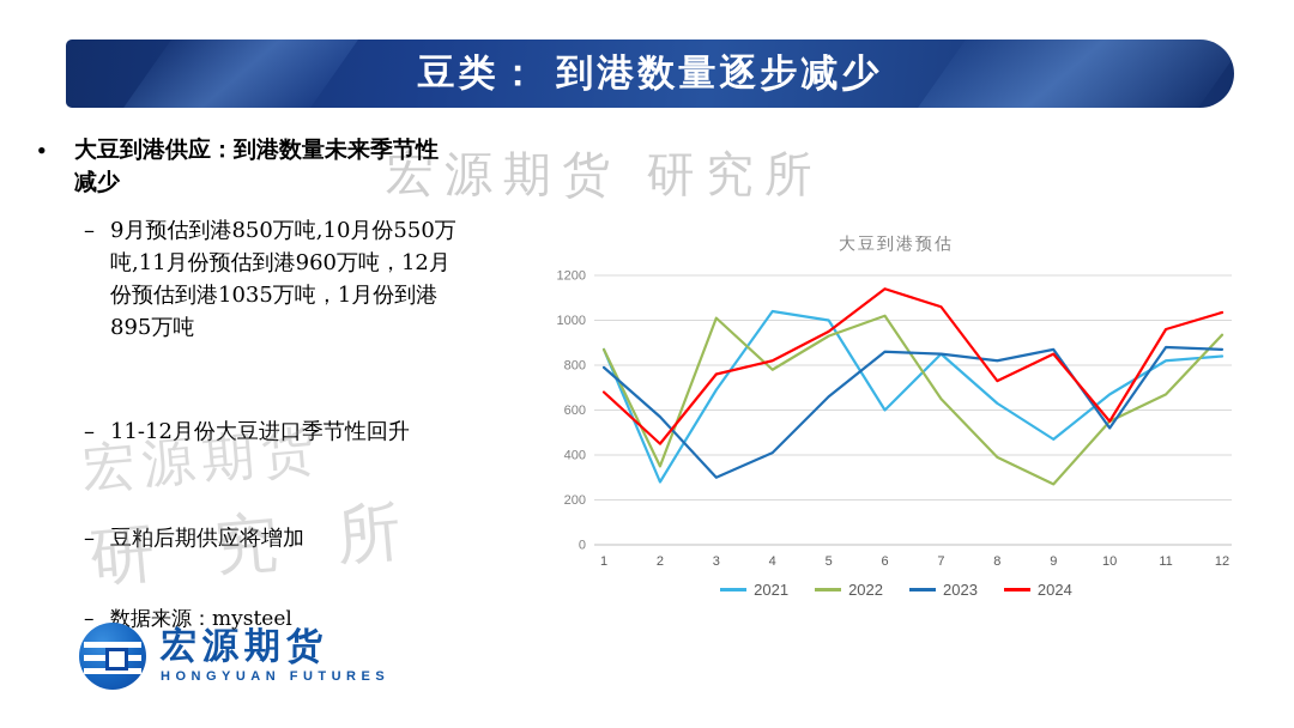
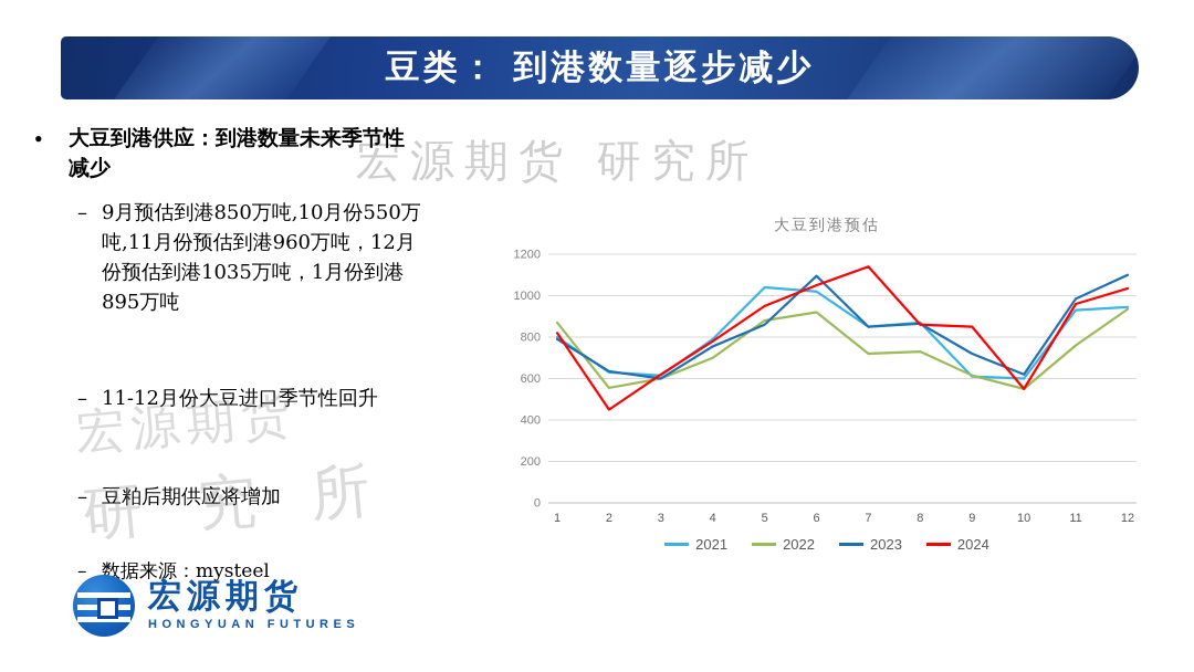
2021/1: 870 -> 800
2024/1: 680 -> 820
2021/2: 280 -> 630
2022/2: 350 -> 560
2023/2: 570 -> 640
2021/3: 690 -> 620
2022/3: 1010 -> 600
2023/3: 300 -> 600
2024/3: 760 -> 620
2021/4: 1040 -> 790
2022/4: 780 -> 700
2023/4: 410 -> 760
2024/4: 820 -> 780
2021/5: 1000 -> 1040
2022/5: 930 -> 880
2023/5: 660 -> 860
2021/6: 600 -> 1020
2022/6: 1020 -> 920
2023/6: 860 -> 1100
2024/6: 1140 -> 1050
2022/7: 650 -> 720
2024/7: 1060 -> 1140
2021/8: 630 -> 870
2022/8: 390 -> 730
2023/8: 820 -> 860
2024/8: 730 -> 860
2021/9: 470 -> 610
2022/9: 270 -> 620
2023/9: 870 -> 720
2021/10: 670 -> 600
2023/10: 520 -> 620
2021/11: 820 -> 930
2022/11: 670 -> 760
2023/11: 880 -> 980
2021/12: 840 -> 940
2023/12: 870 -> 1100
